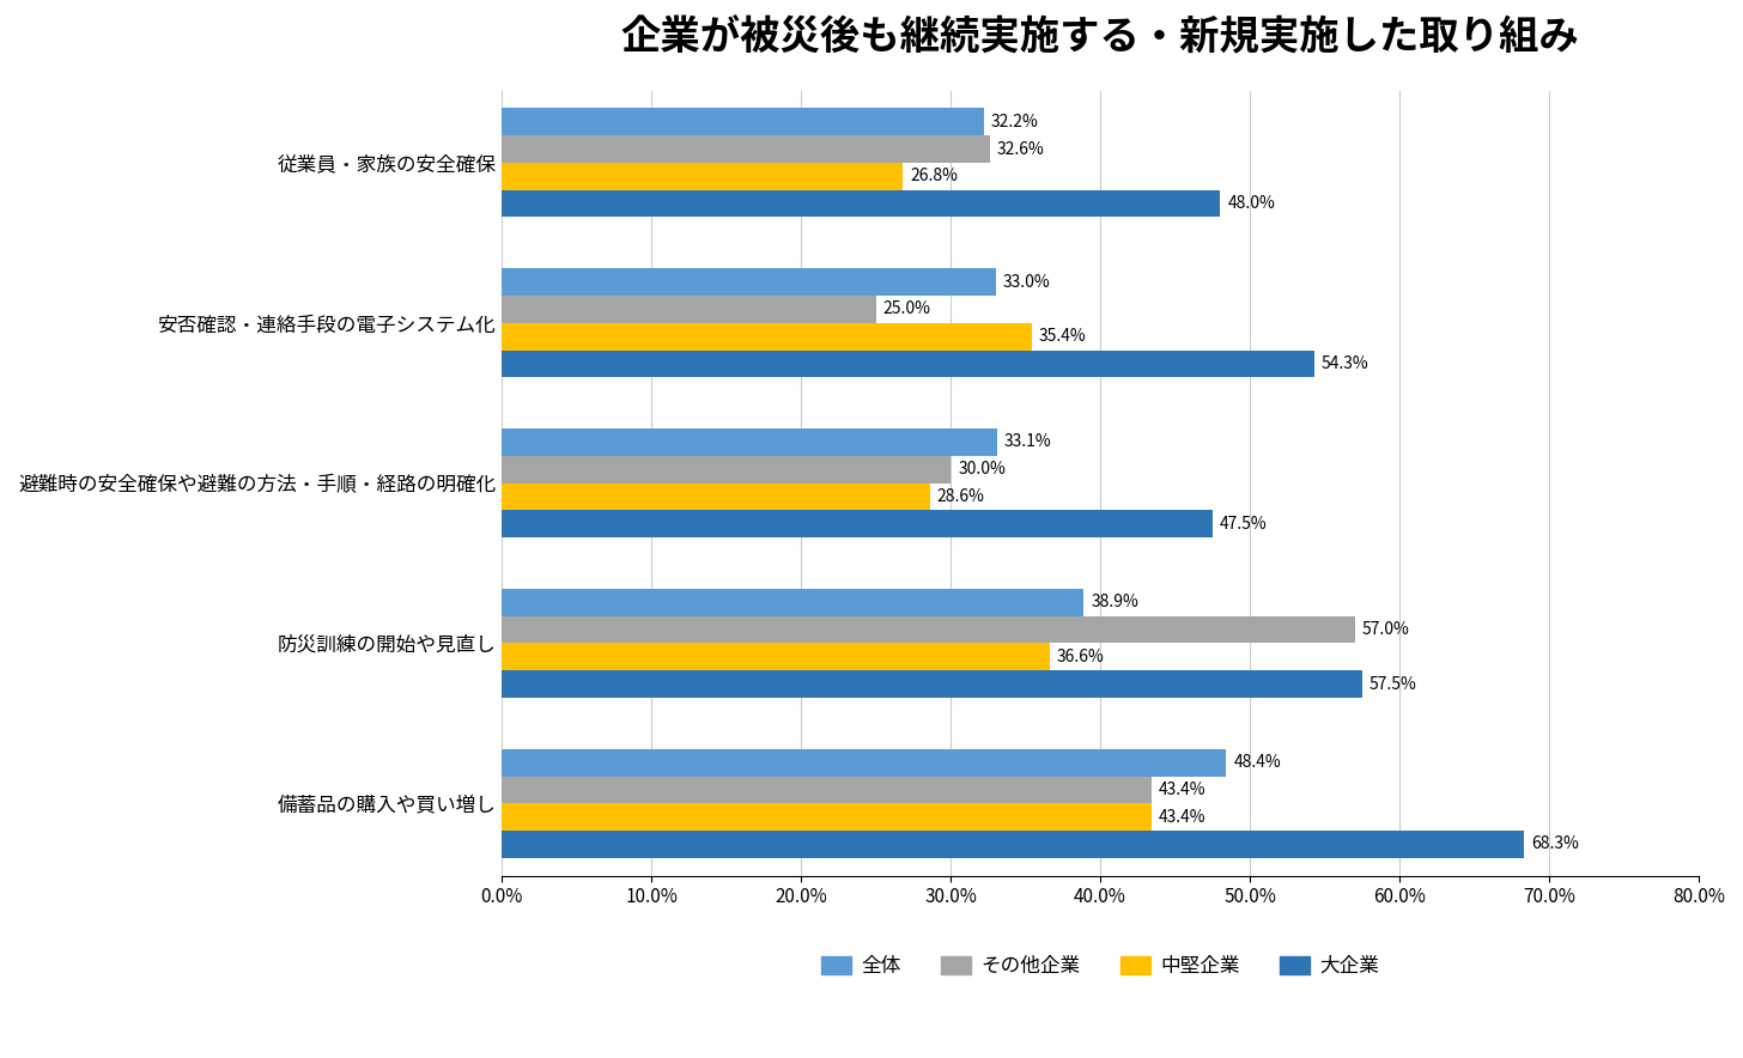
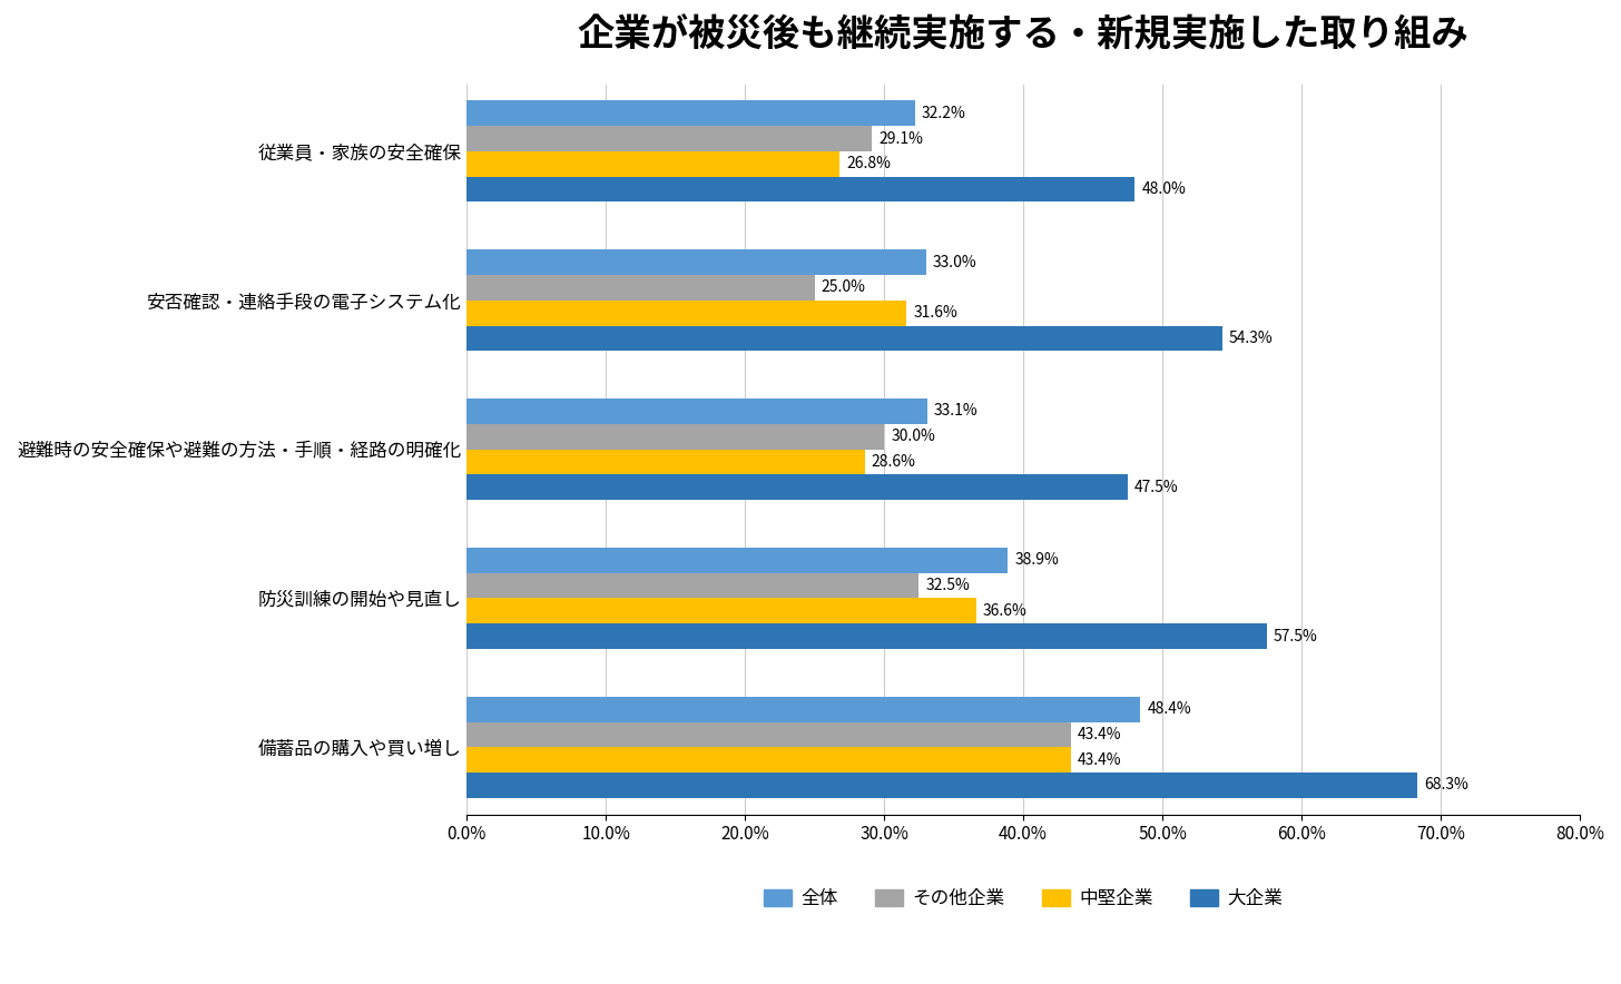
その他企業/従業員・家族の安全確保: 32.6% -> 29.1%
中堅企業/安否確認・連絡手段の電子システム化: 35.4% -> 31.6%
その他企業/防災訓練の開始や見直し: 57.0% -> 32.5%
